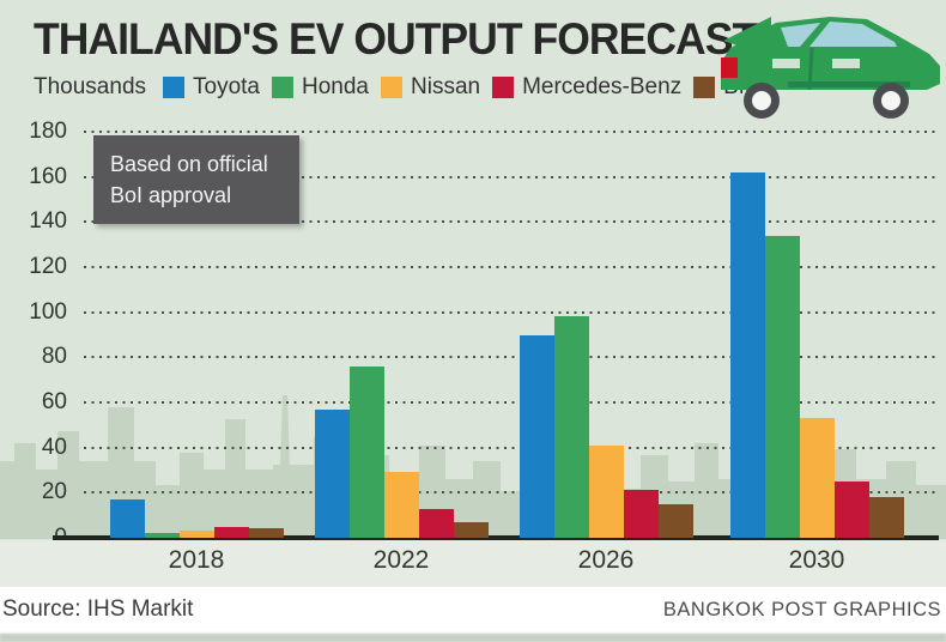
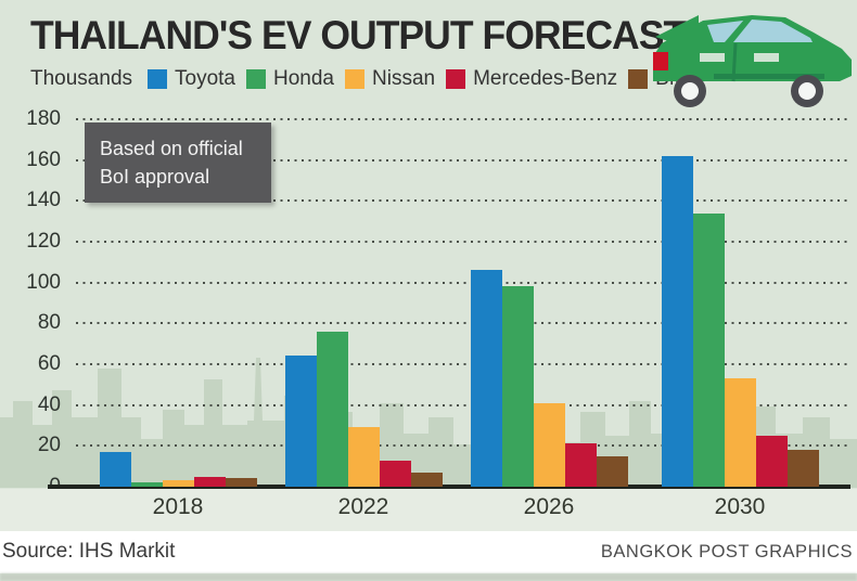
Toyota/2022: 57 -> 64
Toyota/2026: 90 -> 106
